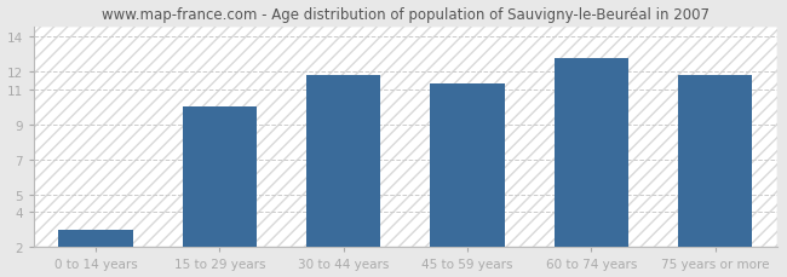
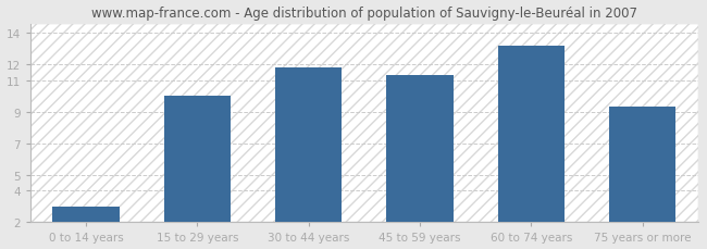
60 to 74 years: 12.8 -> 13.2
75 years or more: 11.8 -> 9.3
